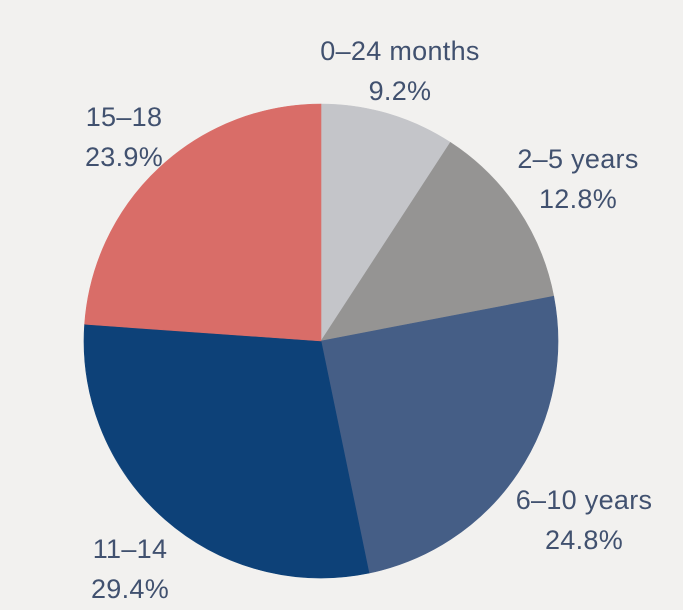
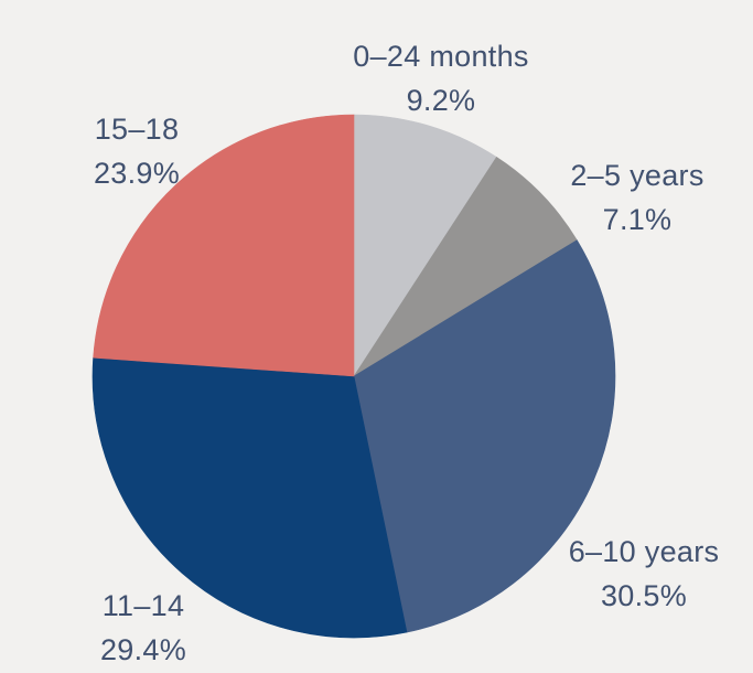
2–5 years: 12.8% -> 7.1%
6–10 years: 24.8% -> 30.5%
